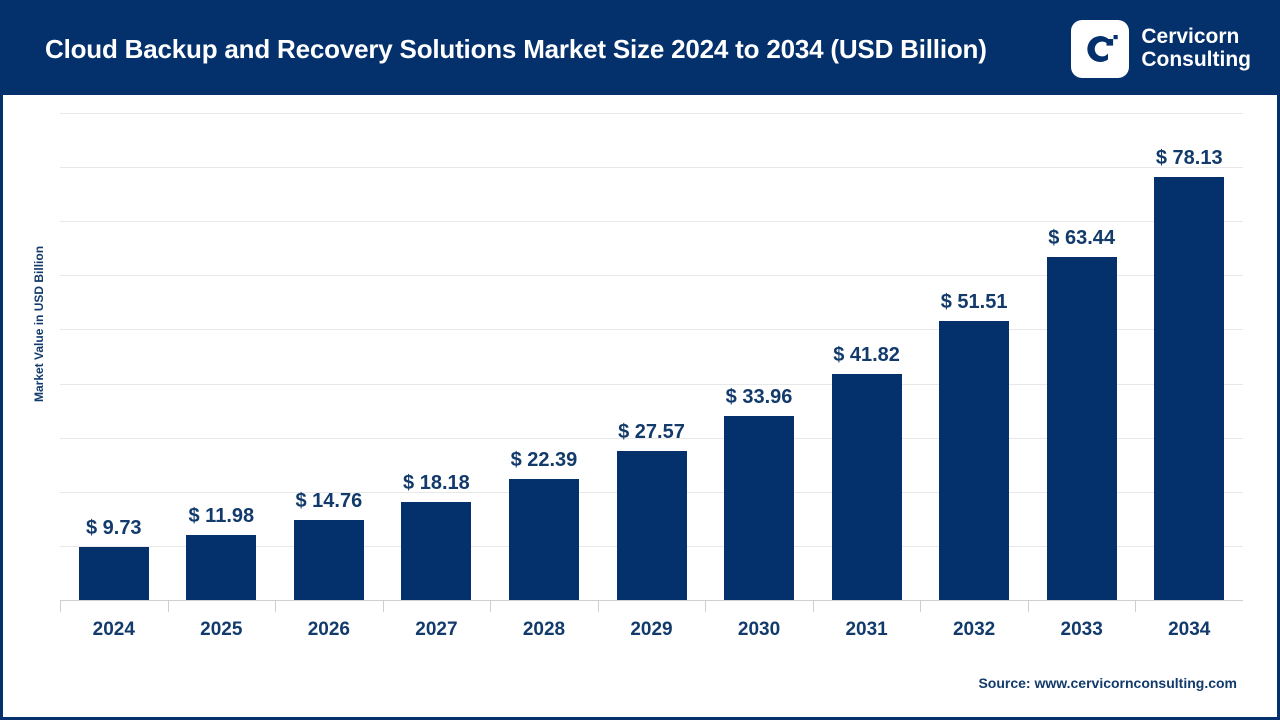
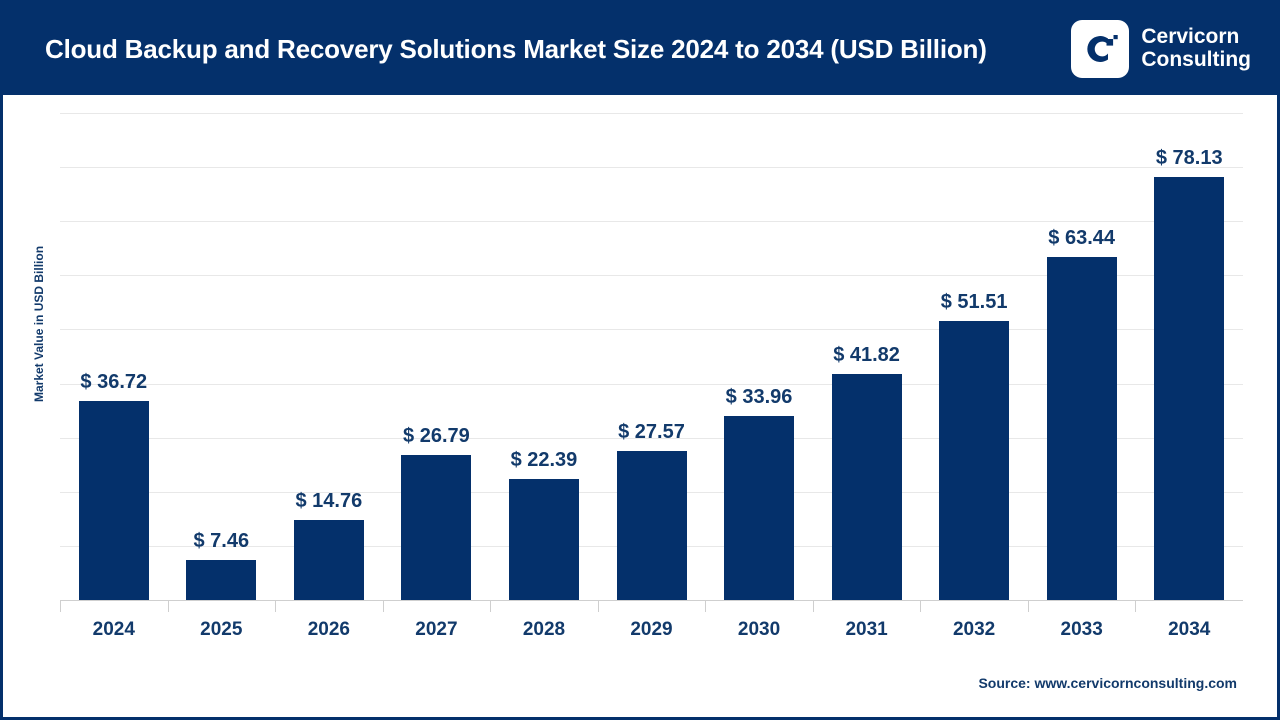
2024: 9.73 -> 36.72
2025: 11.98 -> 7.46
2027: 18.18 -> 26.79
